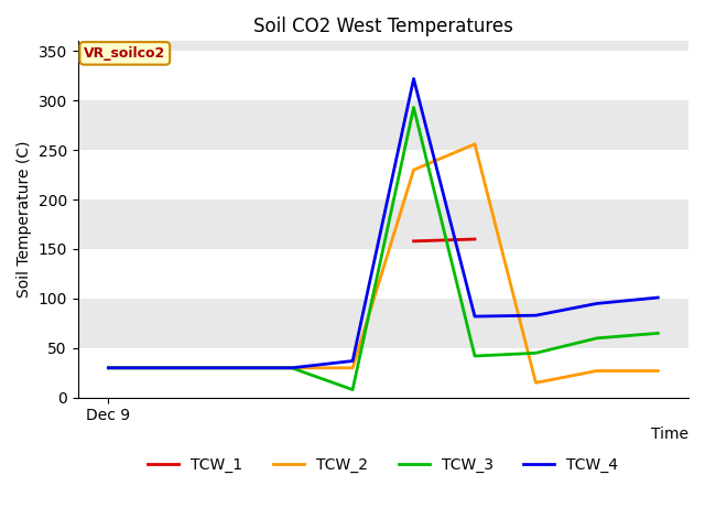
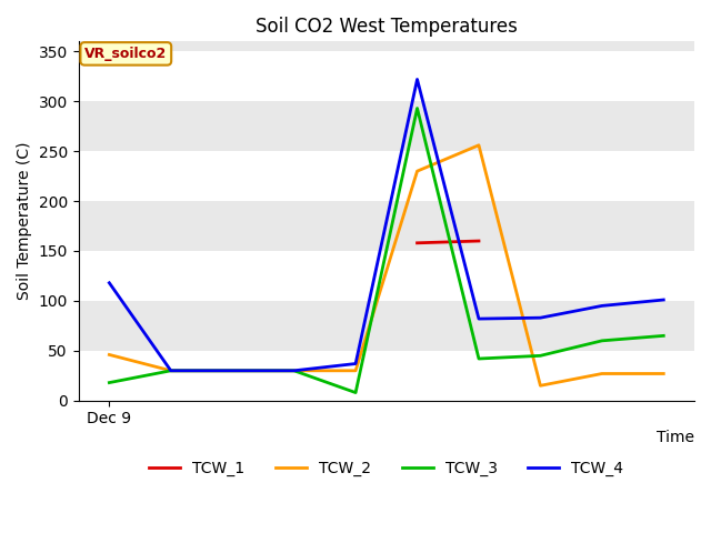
TCW_2/Dec 9: 30 -> 46
TCW_3/Dec 9: 30 -> 18
TCW_4/Dec 9: 30 -> 118
